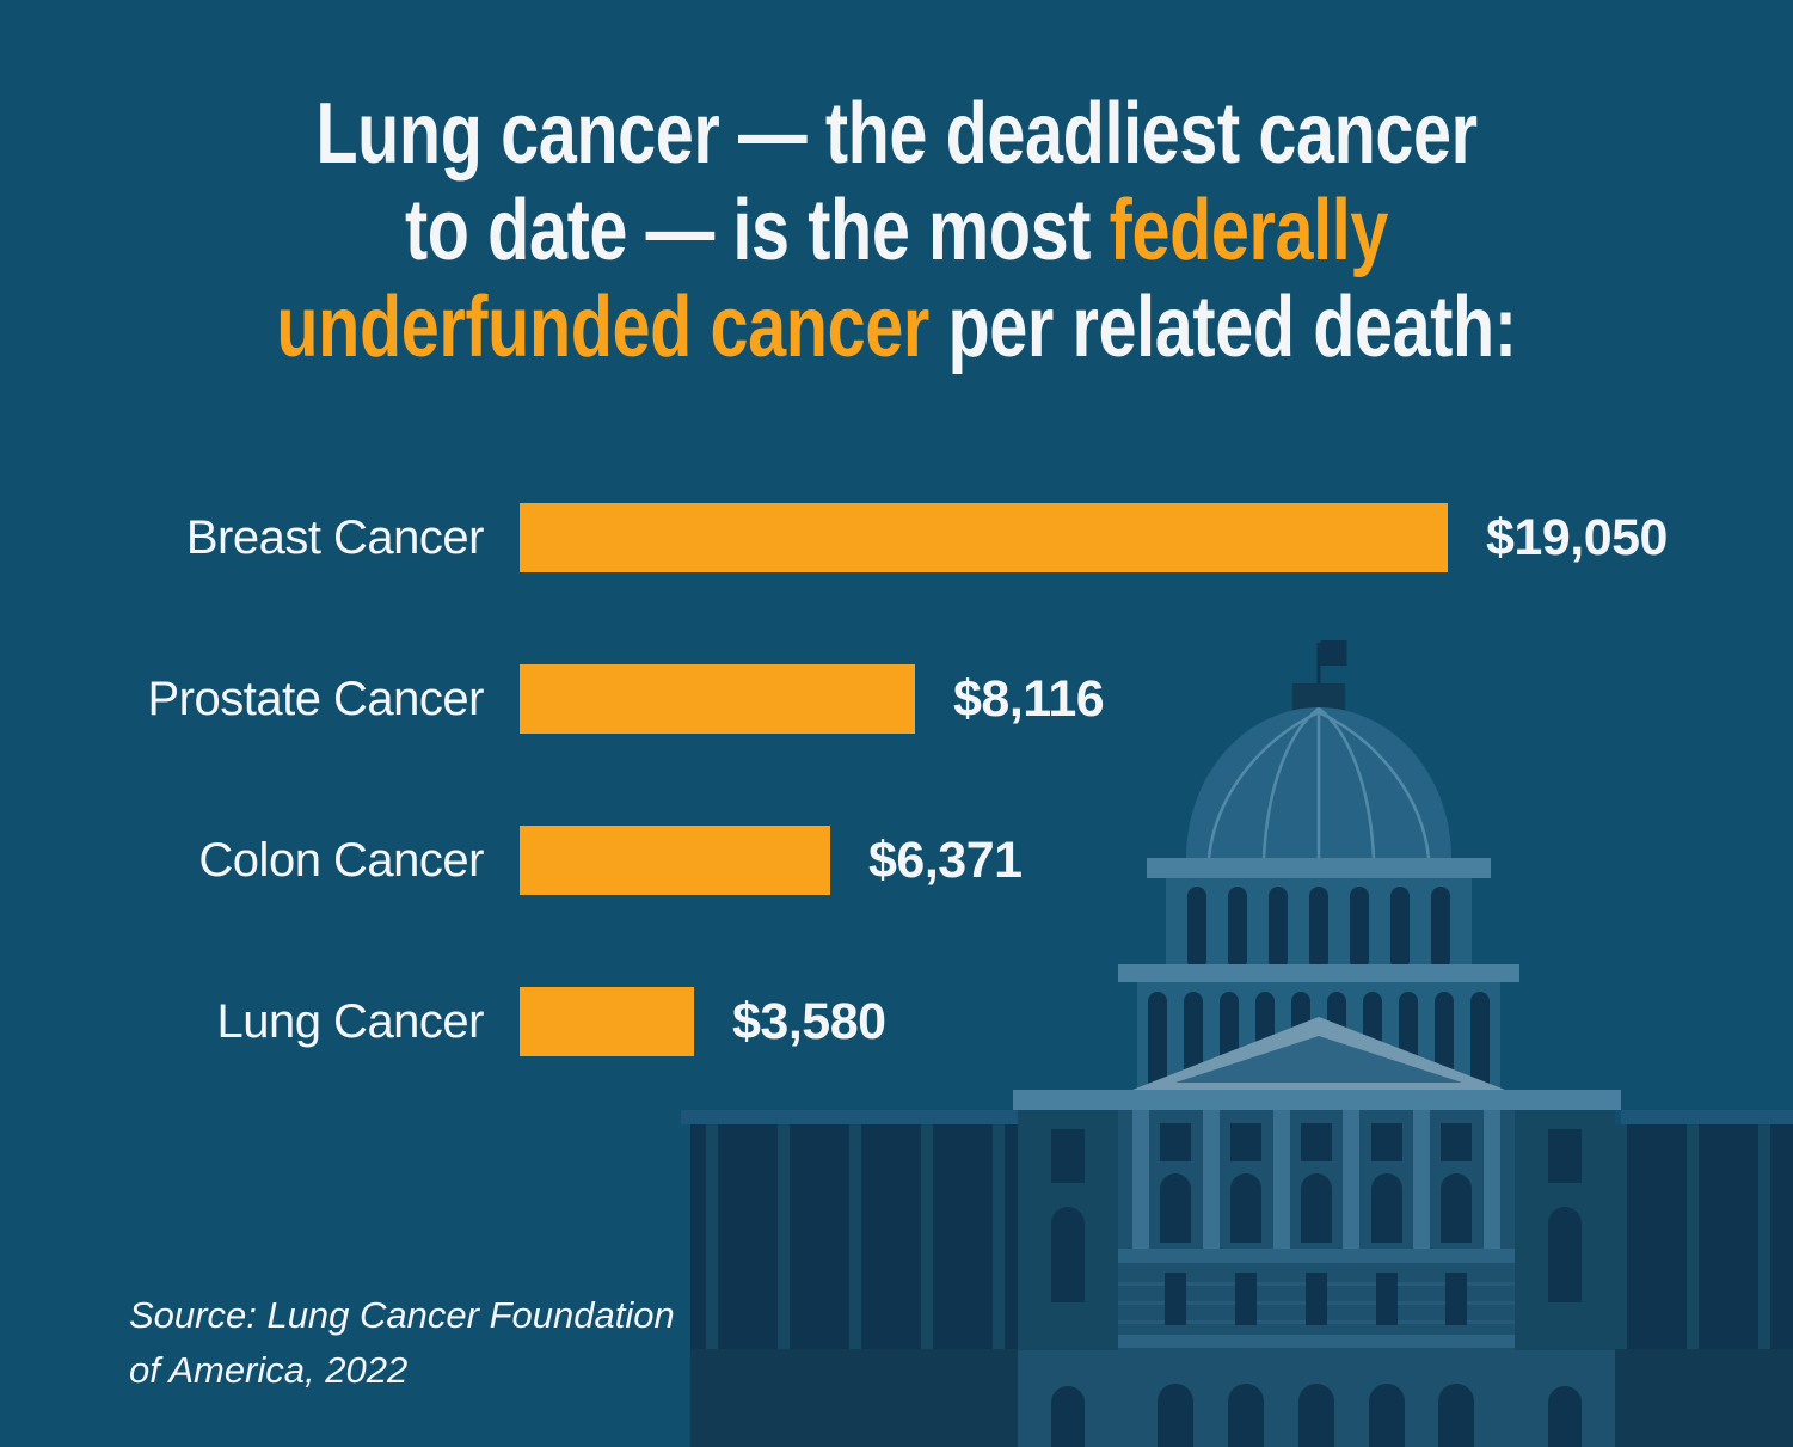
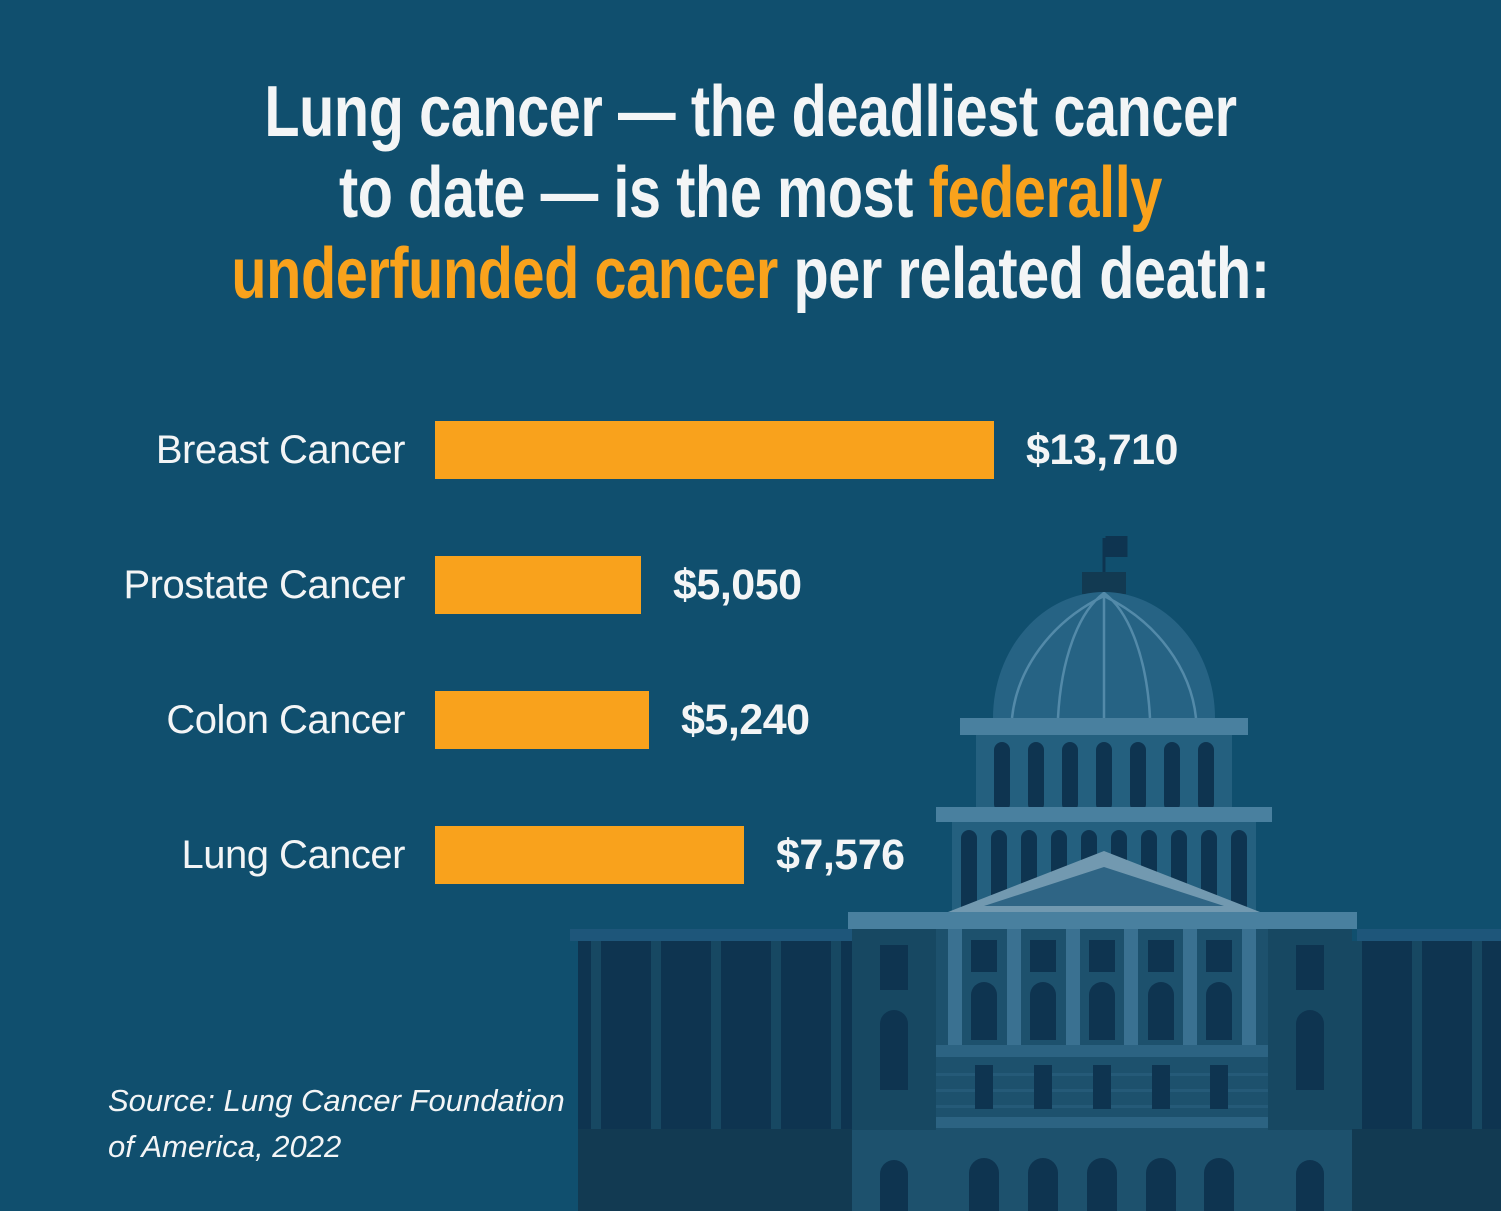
Breast Cancer: $19,050 -> $13,710
Prostate Cancer: $8,116 -> $5,050
Colon Cancer: $6,371 -> $5,240
Lung Cancer: $3,580 -> $7,576
